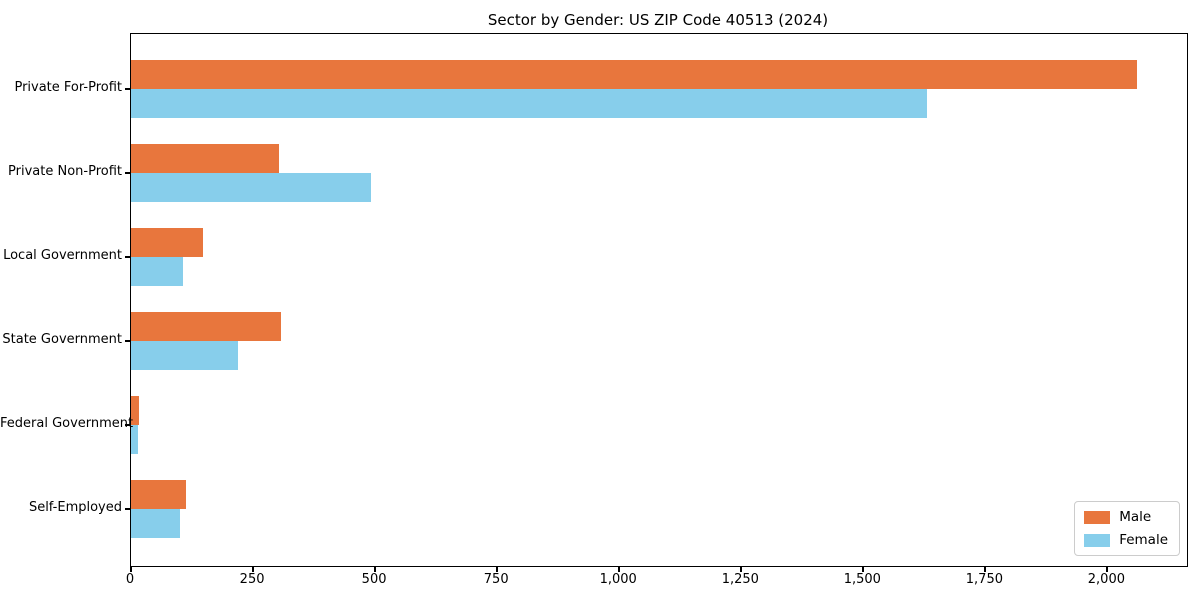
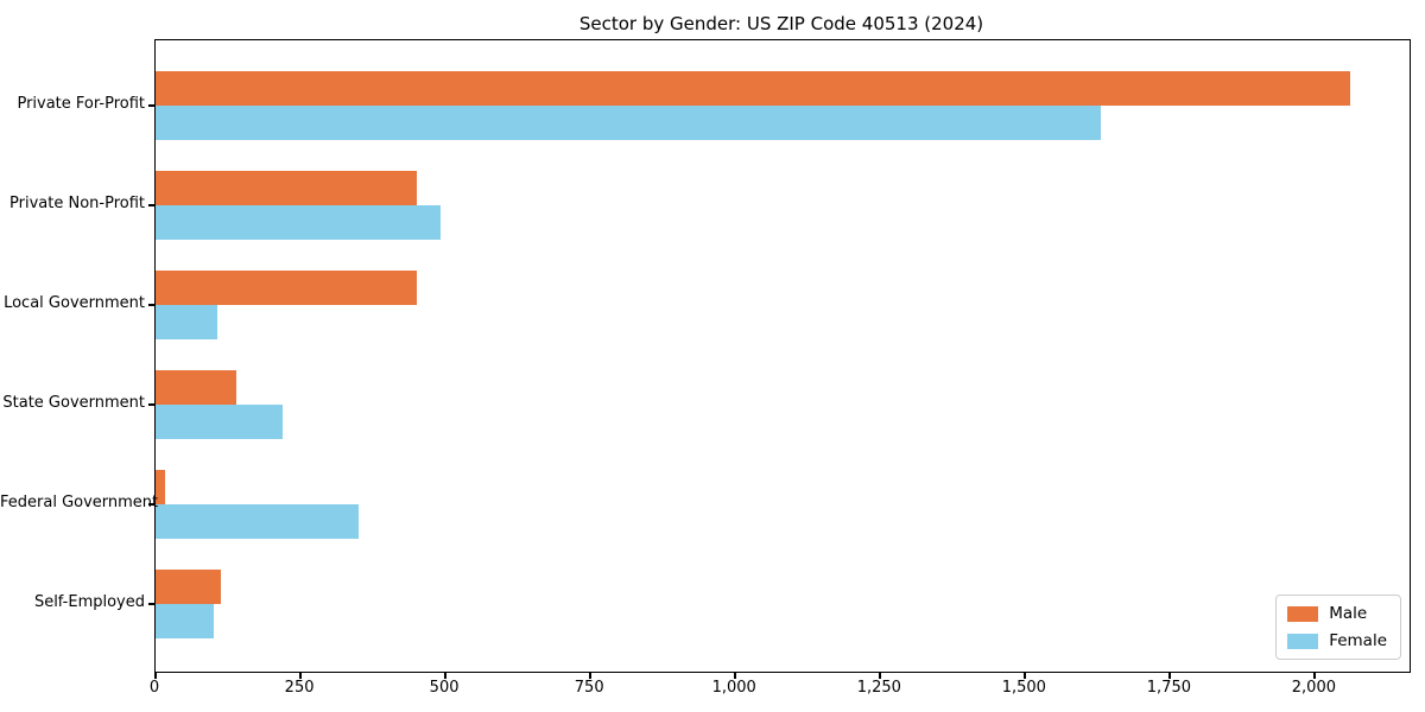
Male/Private Non-Profit: 300 -> 450
Male/Local Government: 150 -> 450
Male/State Government: 310 -> 140
Female/Federal Government: 10 -> 350
